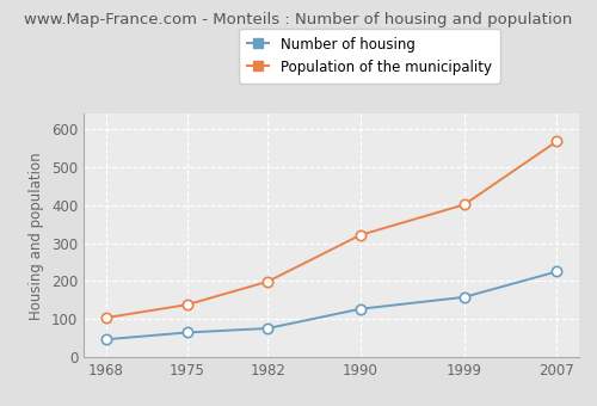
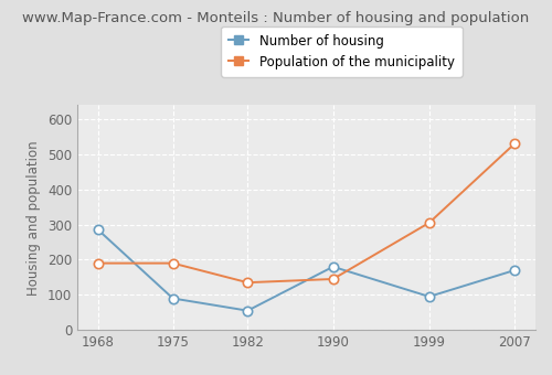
Number of housing/1968: 47 -> 285
Population of the municipality/1968: 104 -> 190
Number of housing/1975: 65 -> 90
Population of the municipality/1975: 138 -> 190
Number of housing/1982: 76 -> 55
Population of the municipality/1982: 199 -> 135
Number of housing/1990: 127 -> 180
Population of the municipality/1990: 321 -> 145
Number of housing/1999: 158 -> 95
Population of the municipality/1999: 401 -> 305
Number of housing/2007: 225 -> 170
Population of the municipality/2007: 567 -> 530
